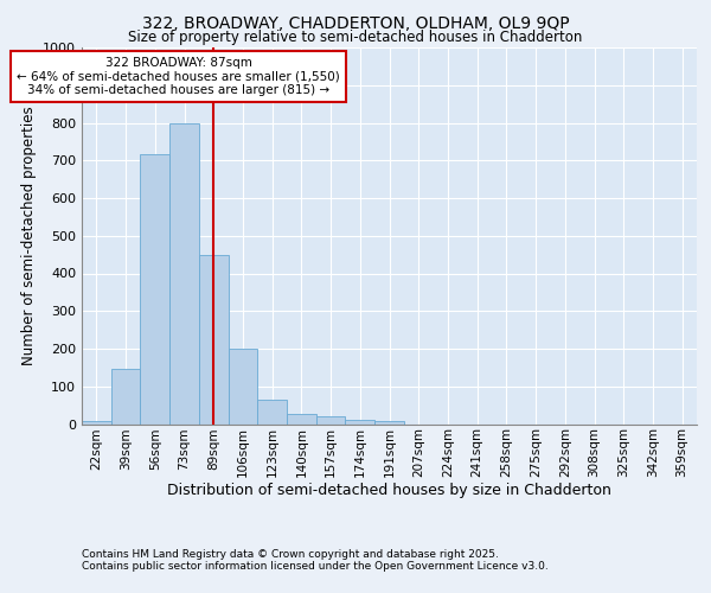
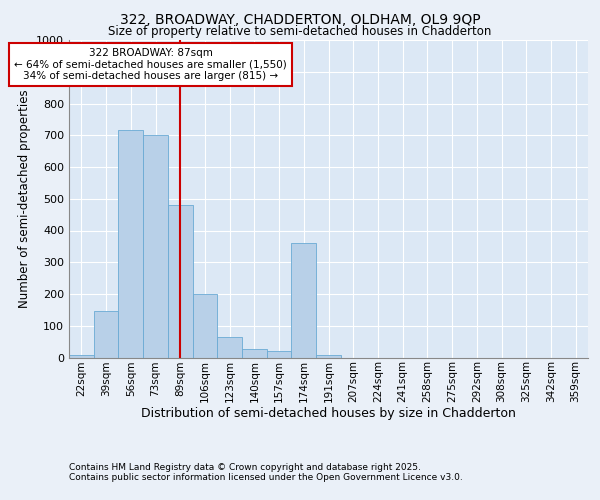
73sqm: 800 -> 700
89sqm: 448 -> 480
174sqm: 12 -> 360
